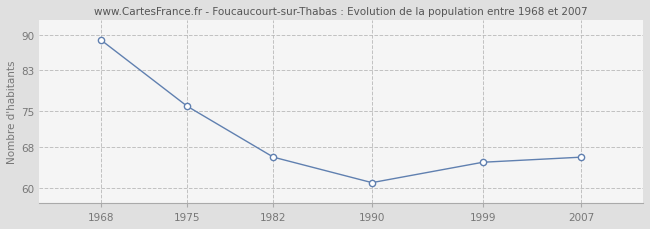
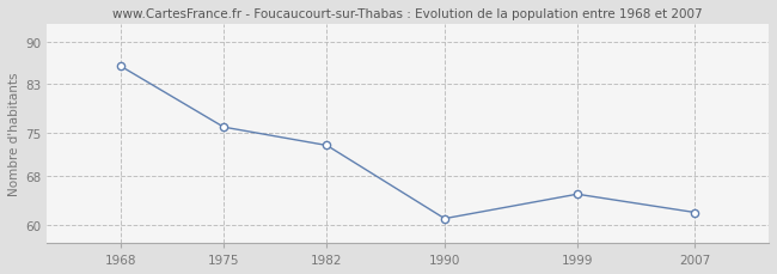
1968: 89 -> 86
1982: 66 -> 73
2007: 66 -> 62
